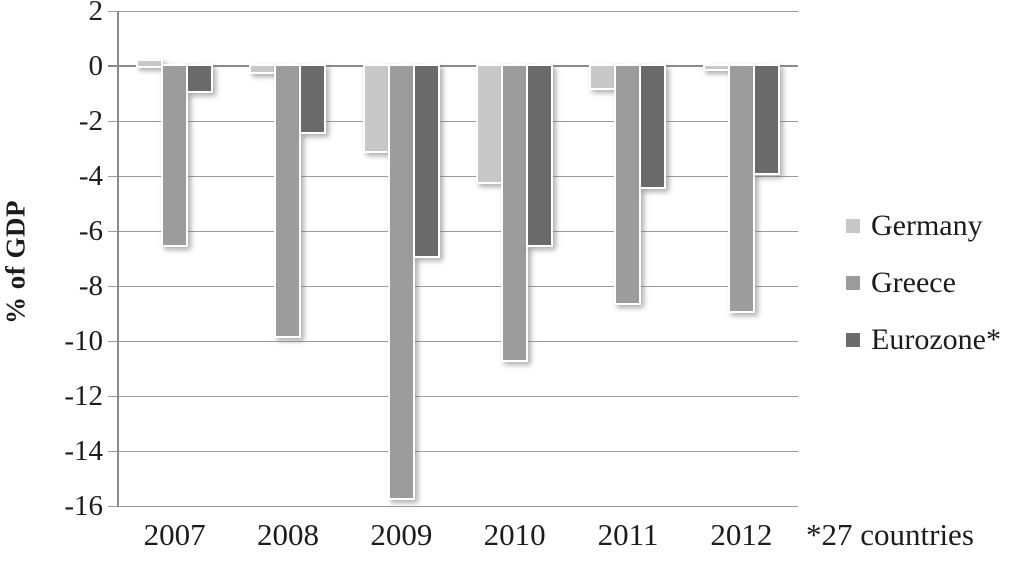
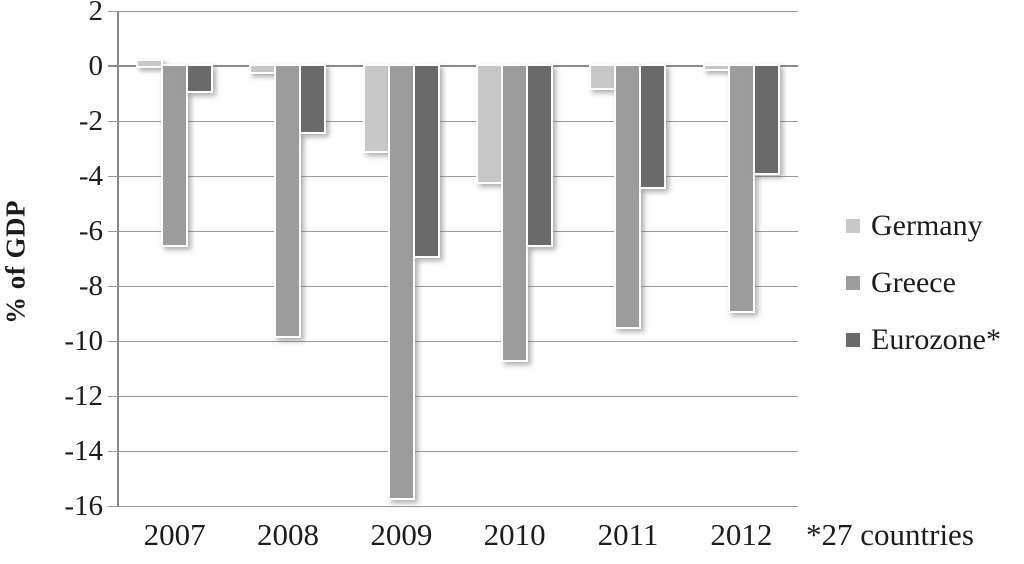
Greece/2011: -8.6 -> -9.5
